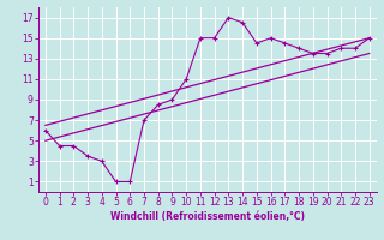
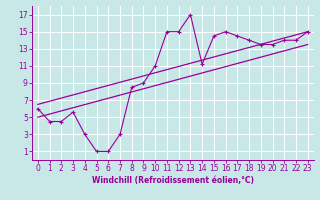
3: 3.5 -> 5.6
7: 7.0 -> 3.0
14: 16.5 -> 11.2
